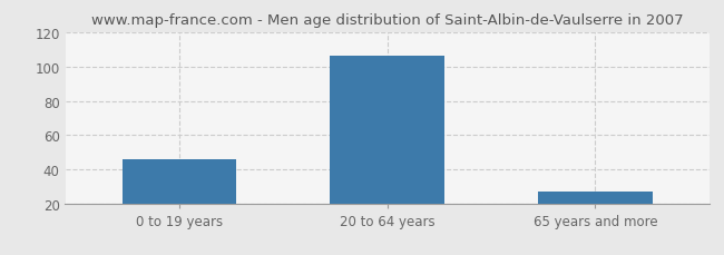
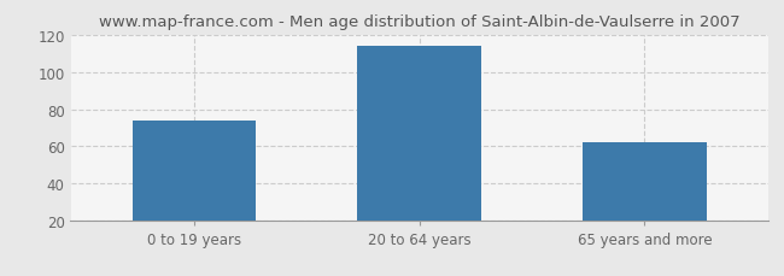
0 to 19 years: 46 -> 74
20 to 64 years: 106 -> 114
65 years and more: 27 -> 62
